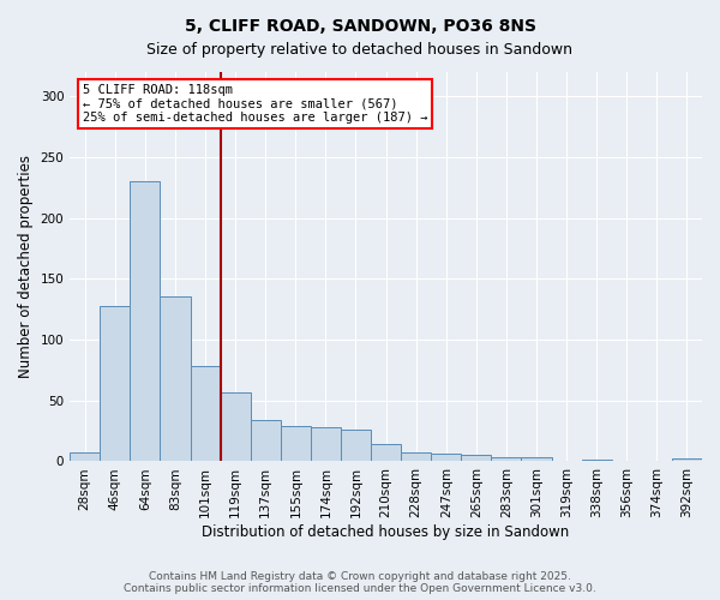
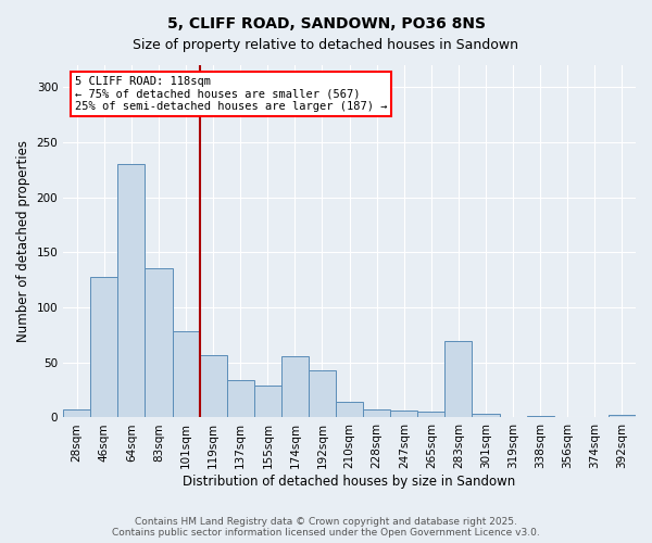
174sqm: 28 -> 56
192sqm: 26 -> 43
283sqm: 3 -> 69
